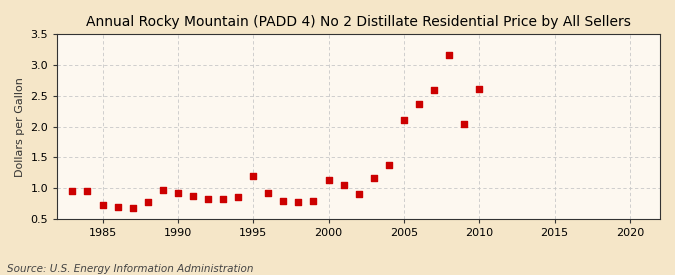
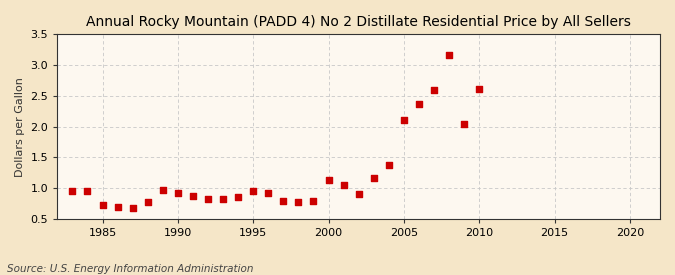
1995: 1.20 -> 0.95
